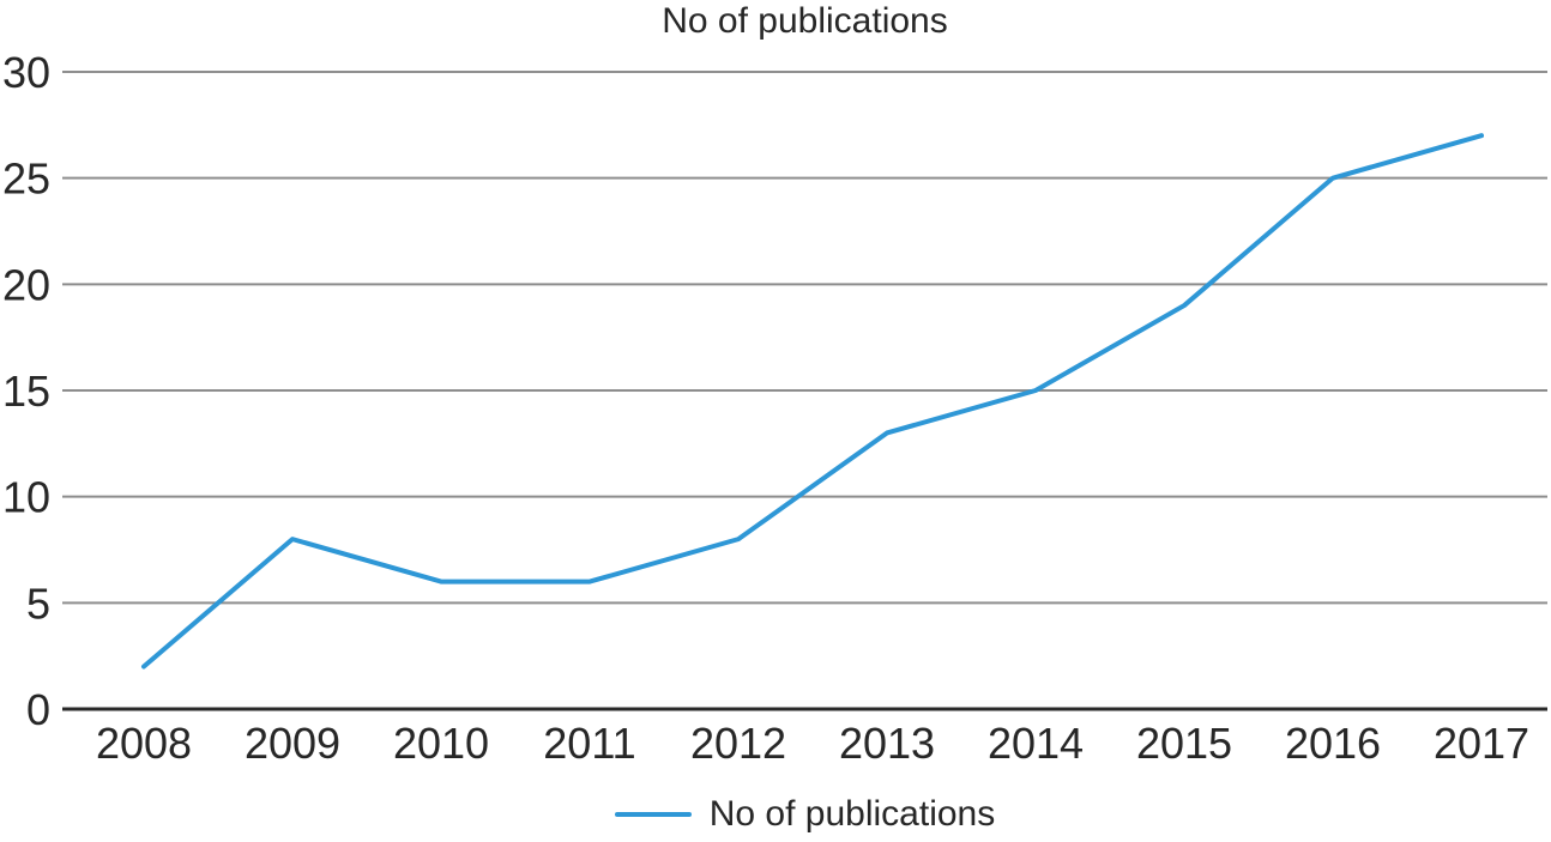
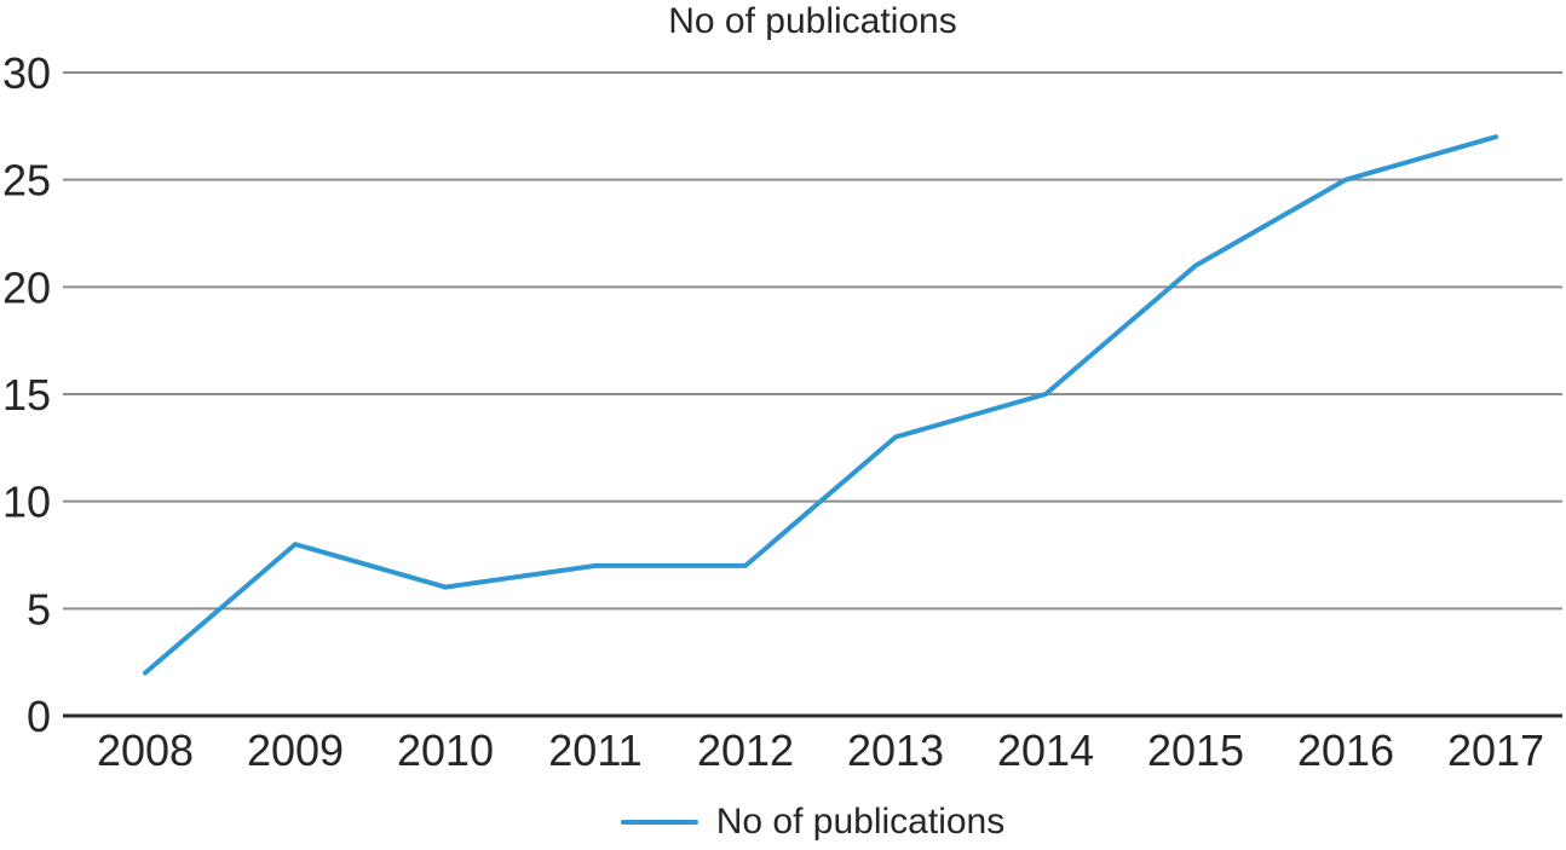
2011: 6 -> 7
2012: 8 -> 7
2015: 19 -> 21
